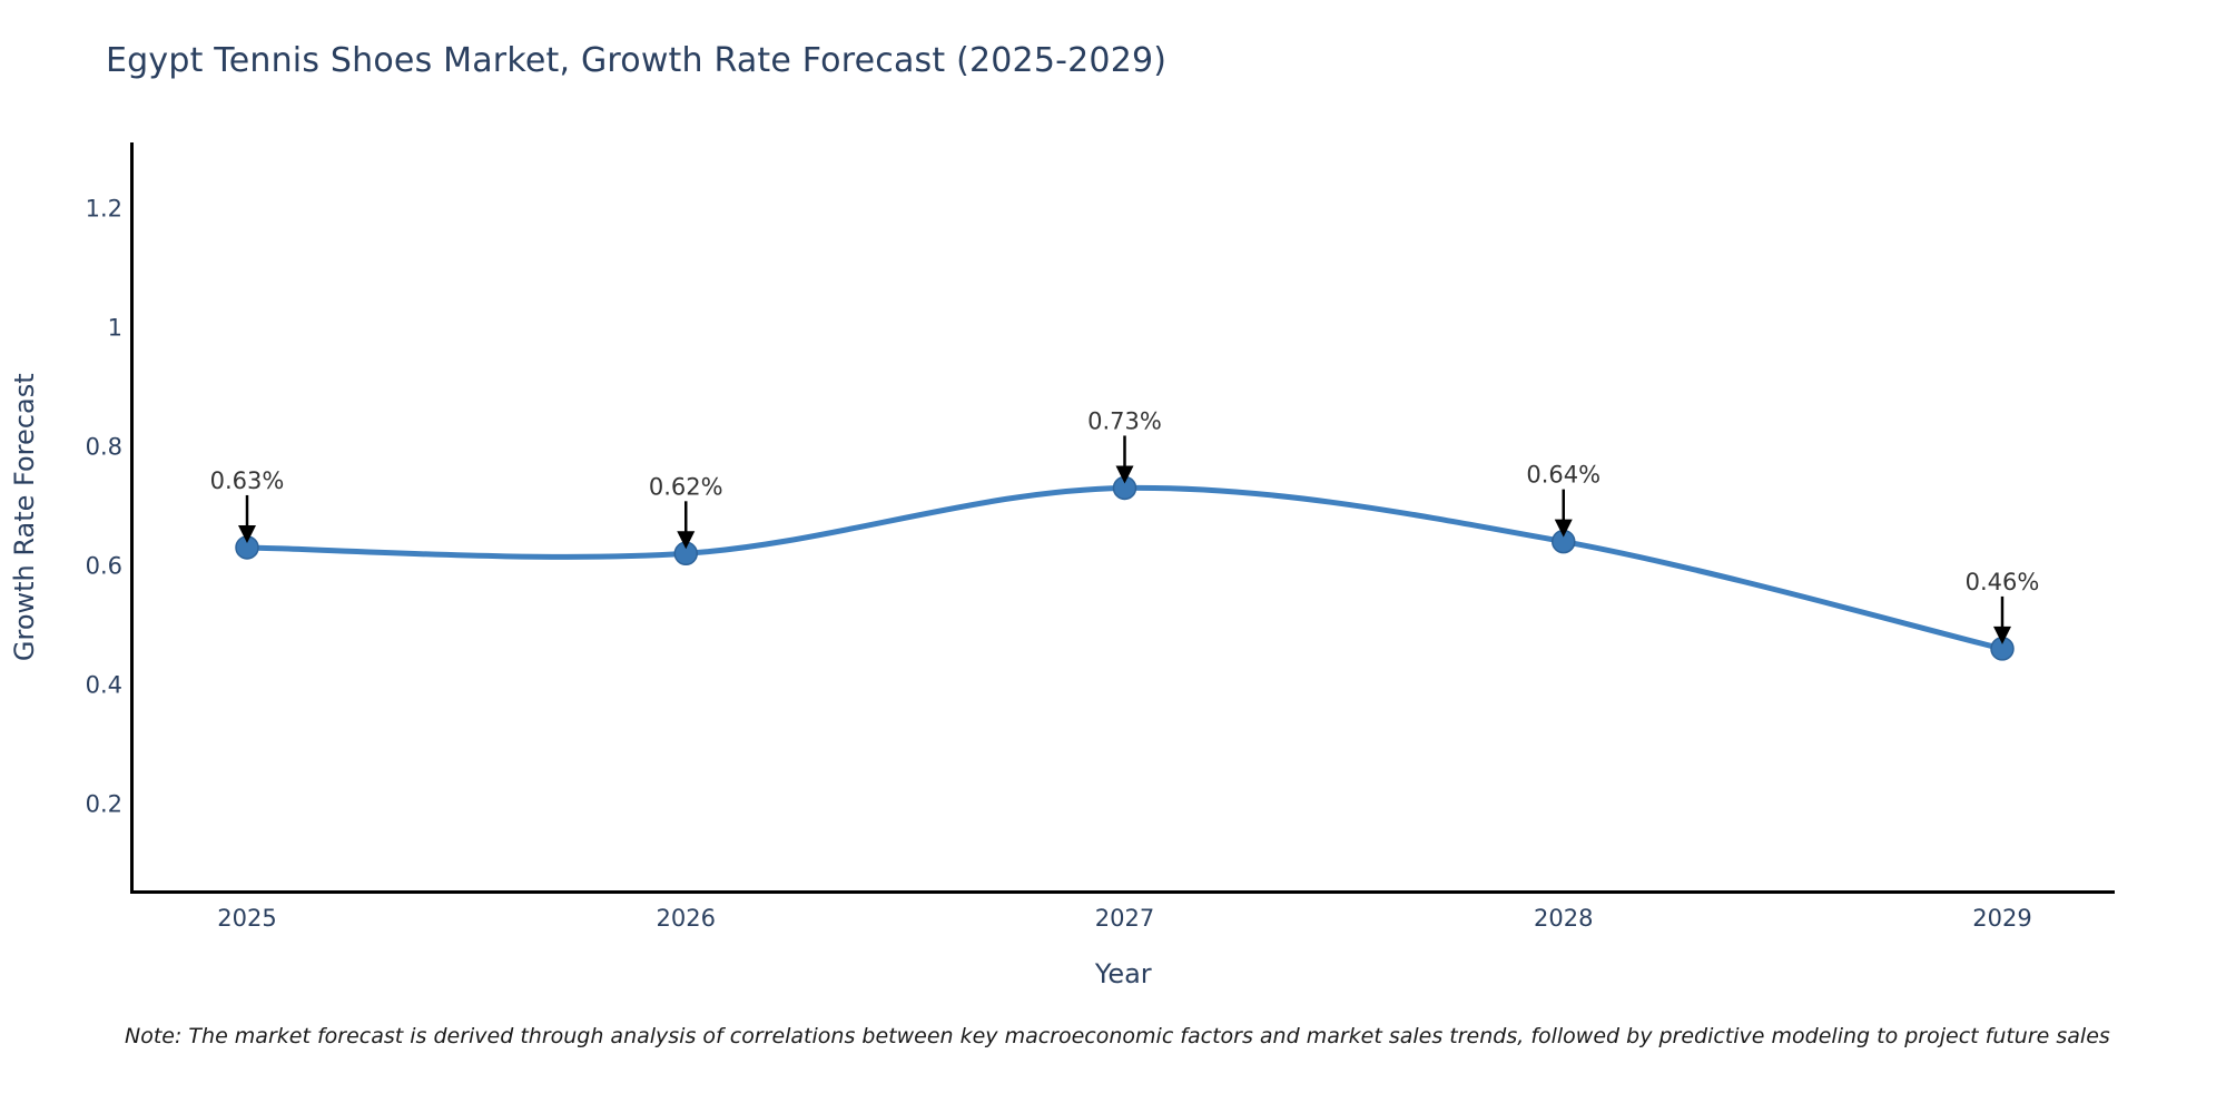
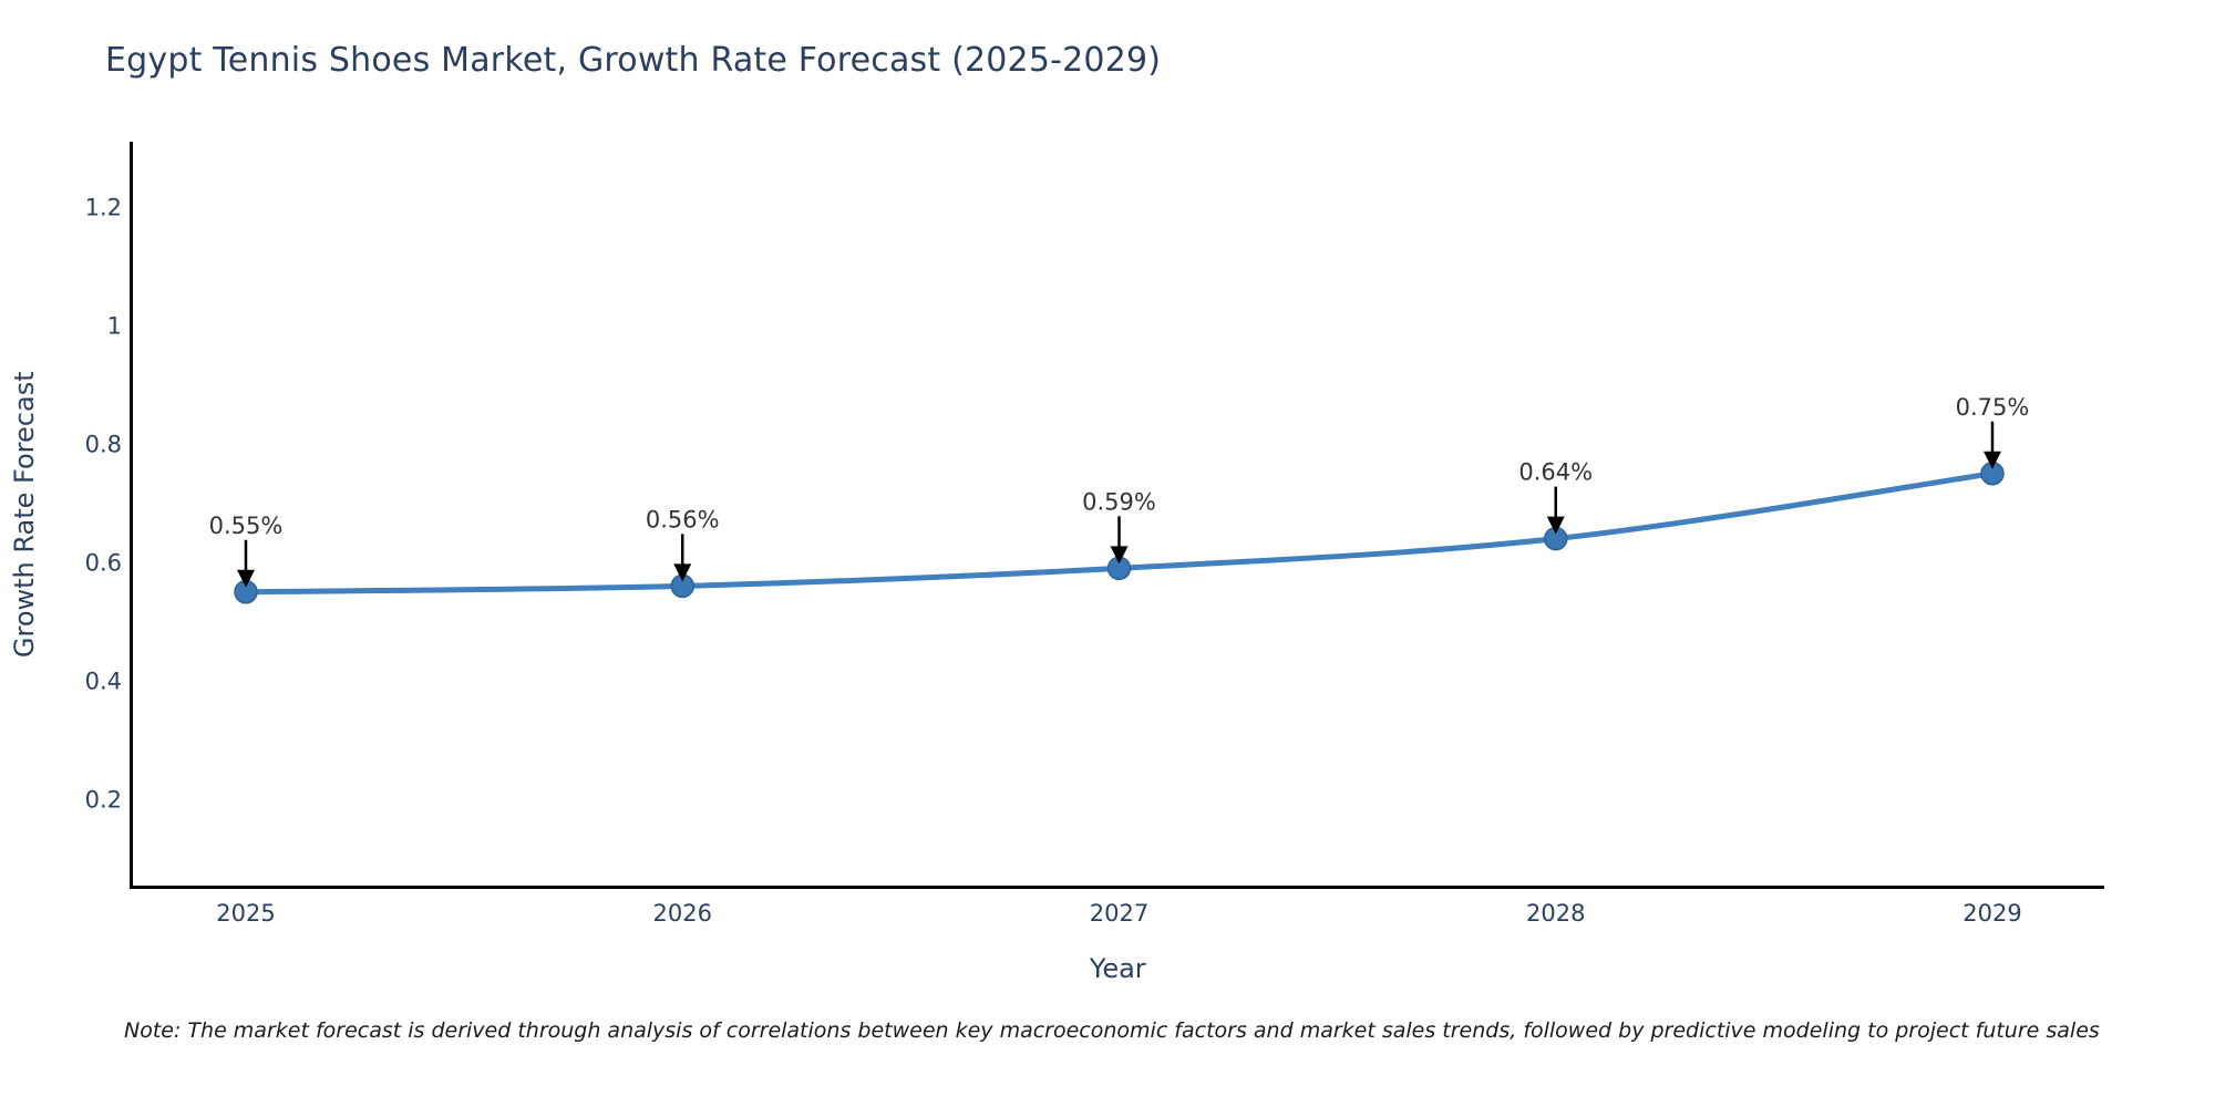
2025: 0.63% -> 0.55%
2026: 0.62% -> 0.56%
2027: 0.73% -> 0.59%
2029: 0.46% -> 0.75%
